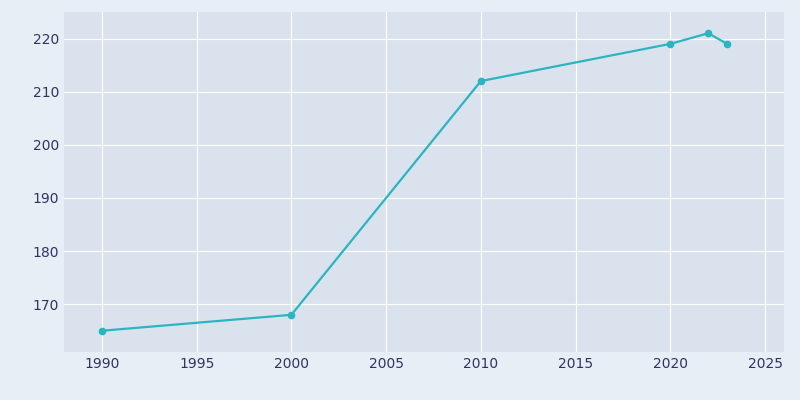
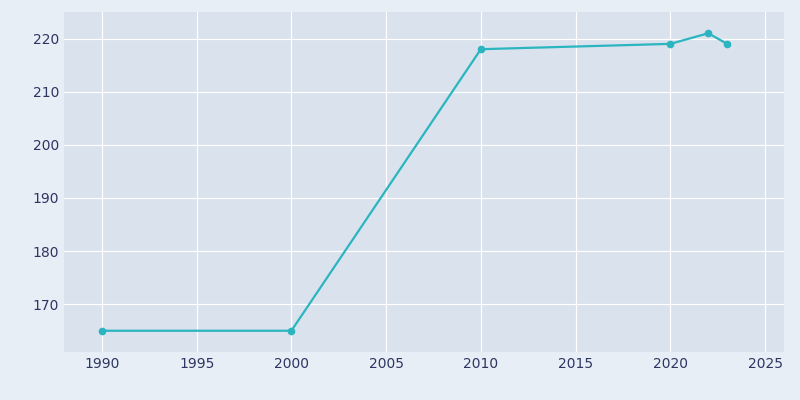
2000: 168 -> 165
2010: 212 -> 218
